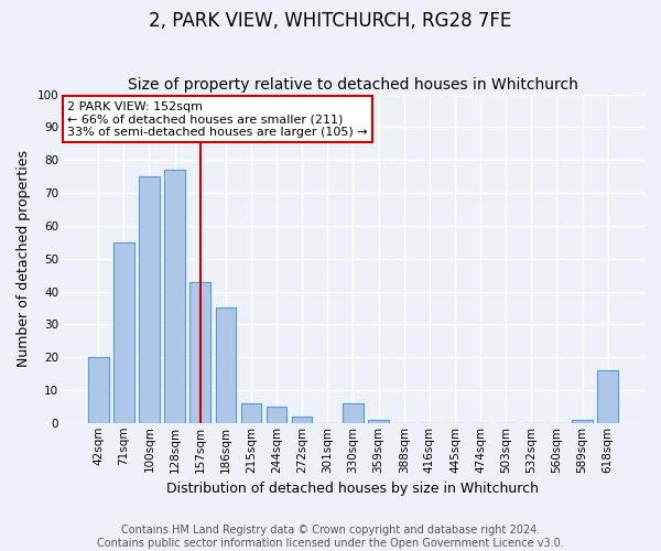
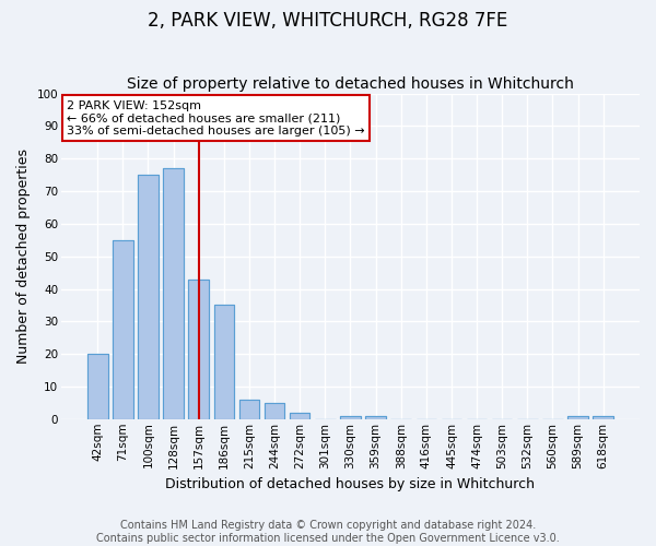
330sqm: 6 -> 1
618sqm: 16 -> 1
